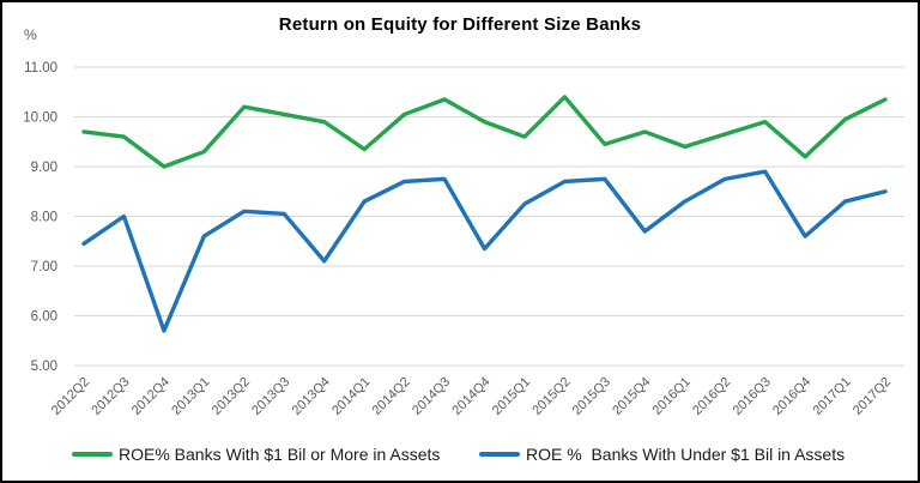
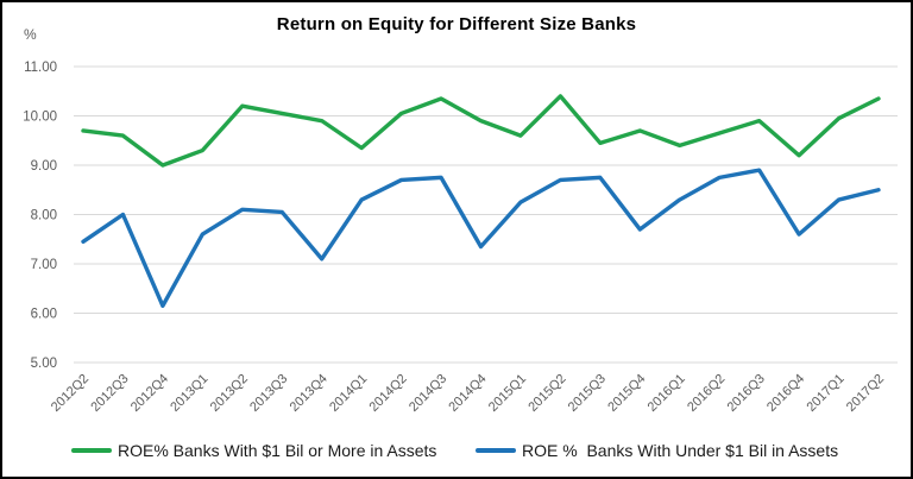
ROE % Banks With Under $1 Bil in Assets/2012Q4: 5.7 -> 6.2
